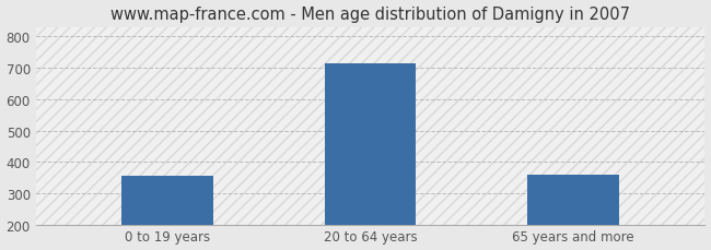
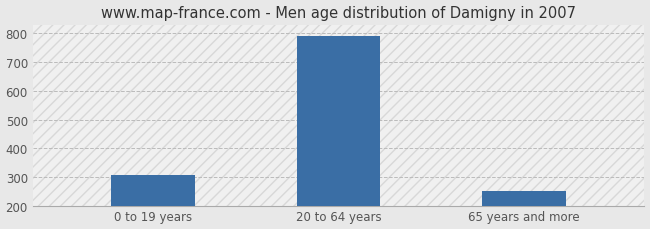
0 to 19 years: 355 -> 305
20 to 64 years: 715 -> 793
65 years and more: 360 -> 250
